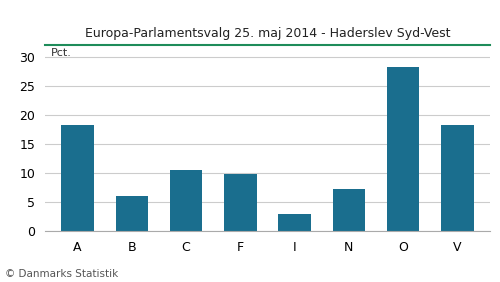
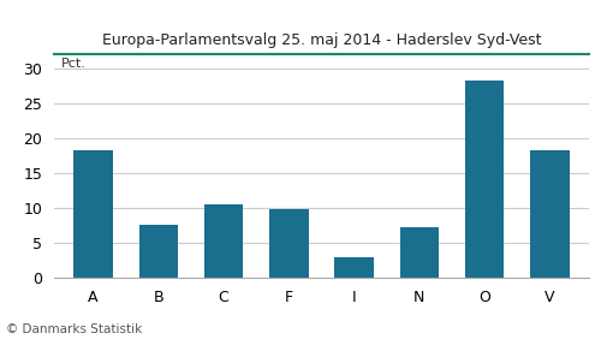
B: 6.0 -> 7.6
